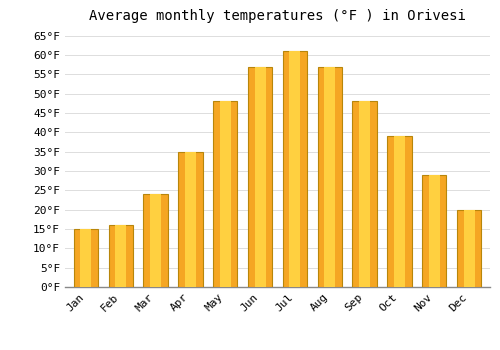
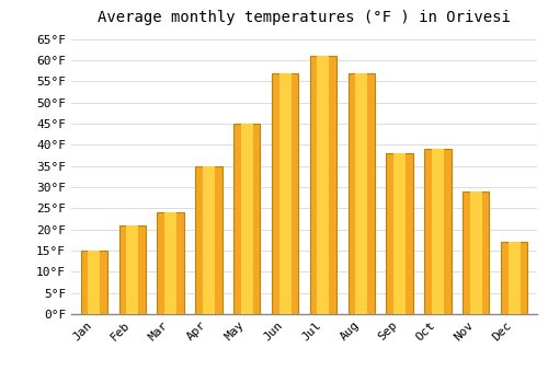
Feb: 16°F -> 21°F
May: 48°F -> 45°F
Sep: 48°F -> 38°F
Dec: 20°F -> 17°F
